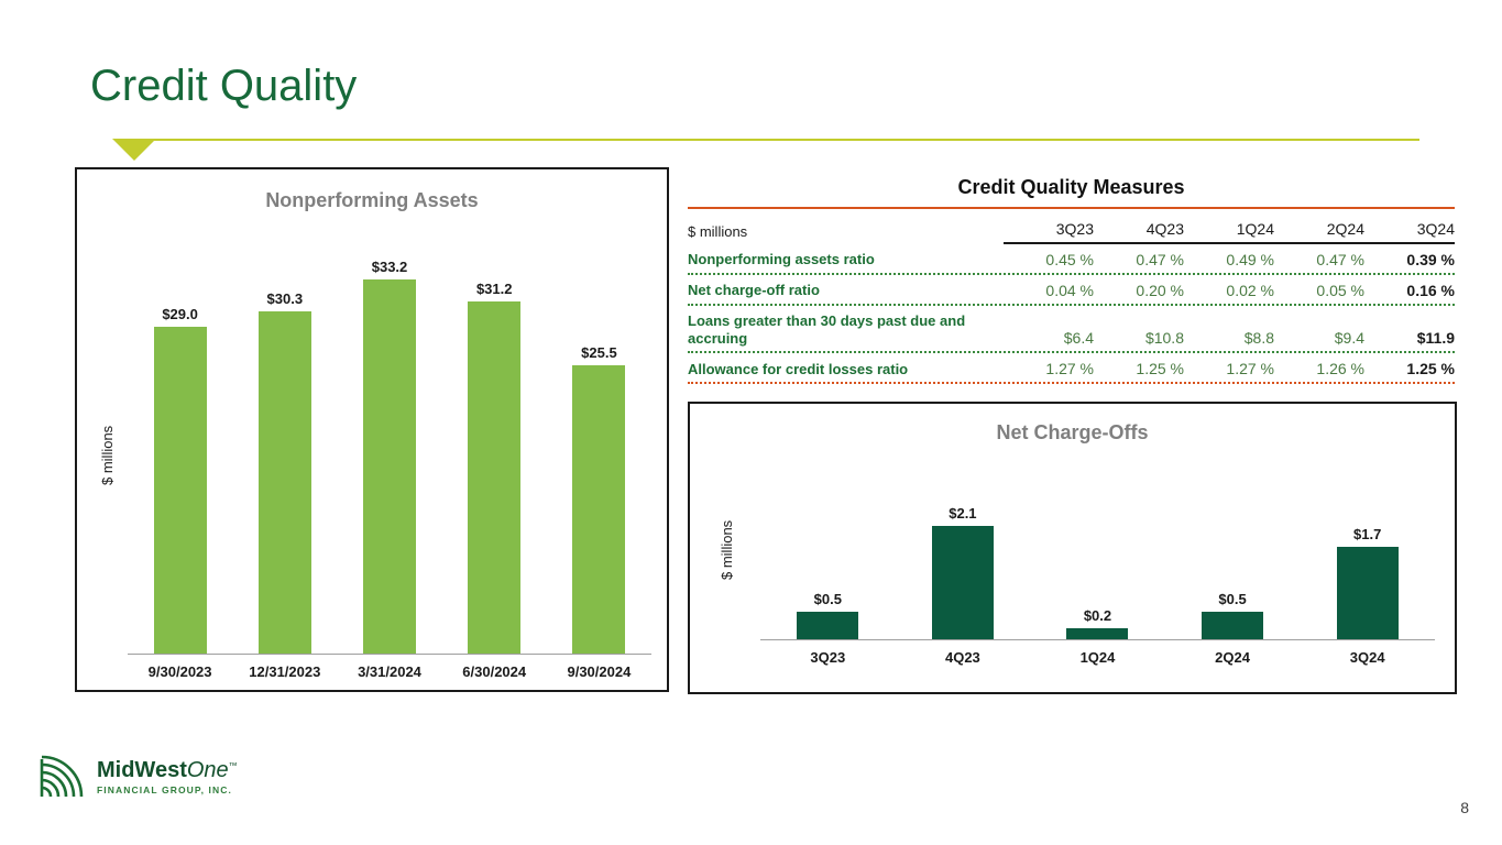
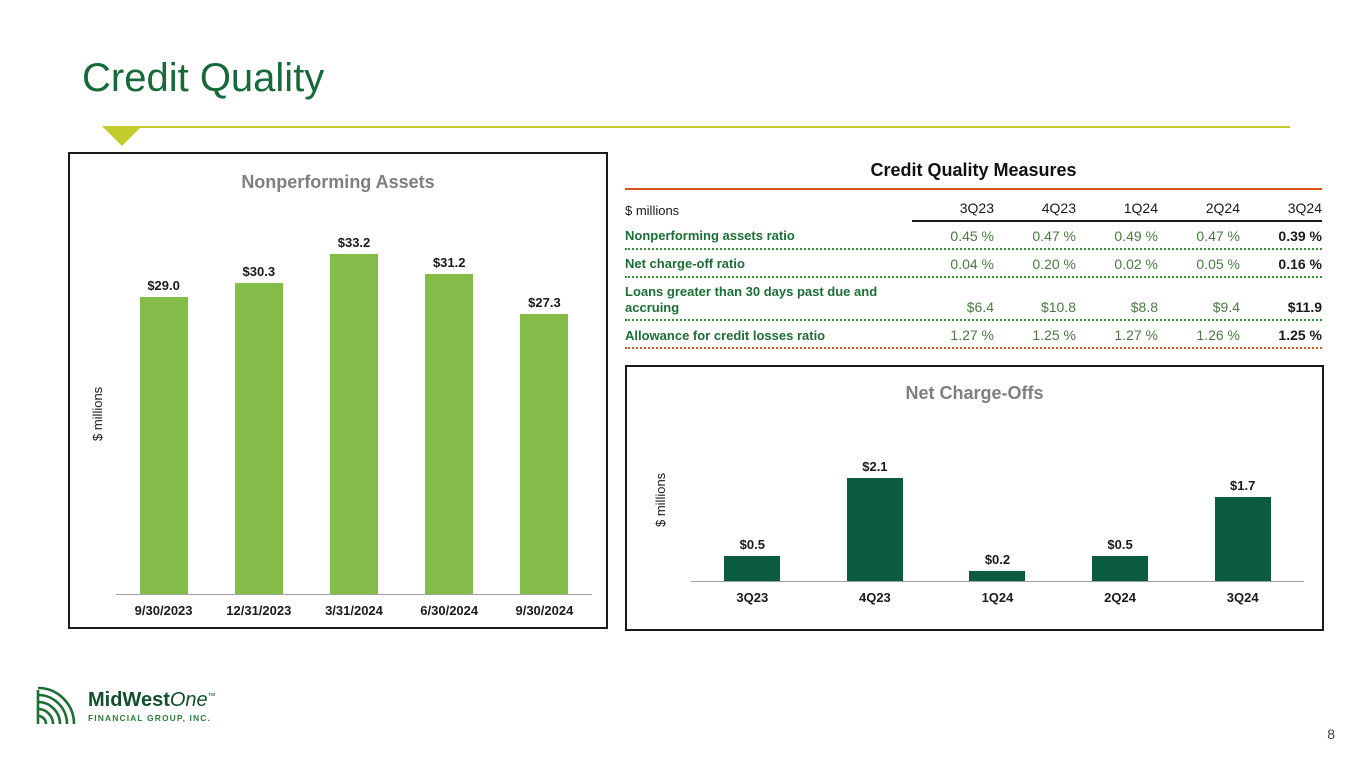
Nonperforming Assets/9/30/2024: $25.5 -> $27.3
